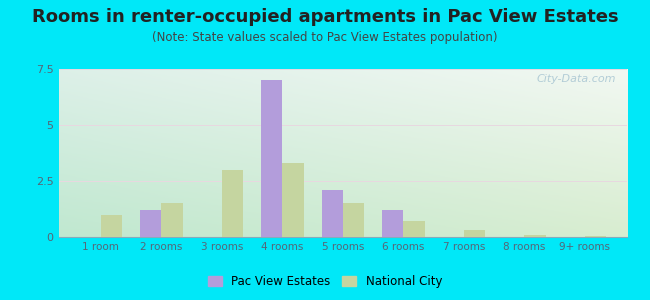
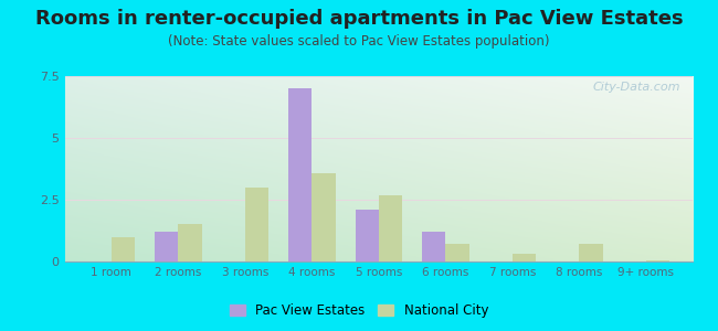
National City/4 rooms: 3.30 -> 3.55
National City/5 rooms: 1.50 -> 2.70
National City/8 rooms: 0.10 -> 0.70
